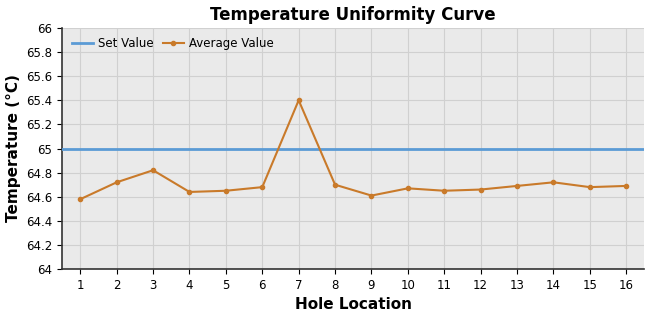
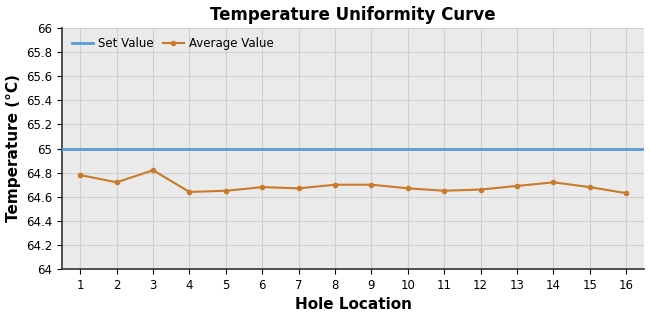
1: 64.58 -> 64.78
7: 65.40 -> 64.67
9: 64.61 -> 64.70
16: 64.69 -> 64.63
